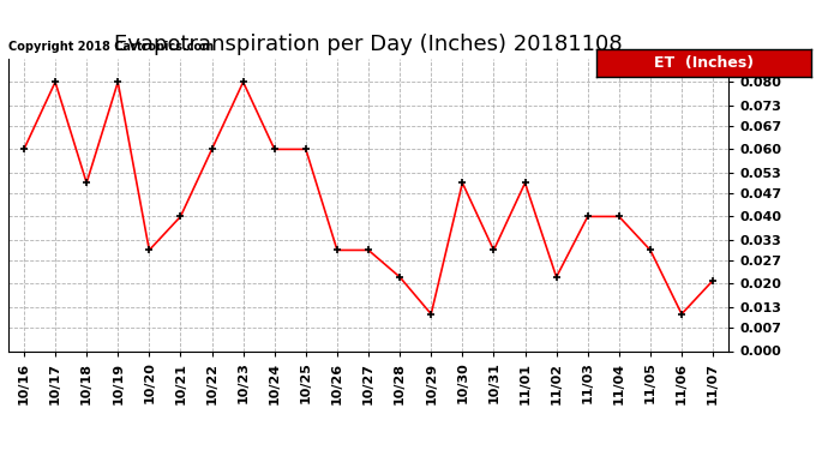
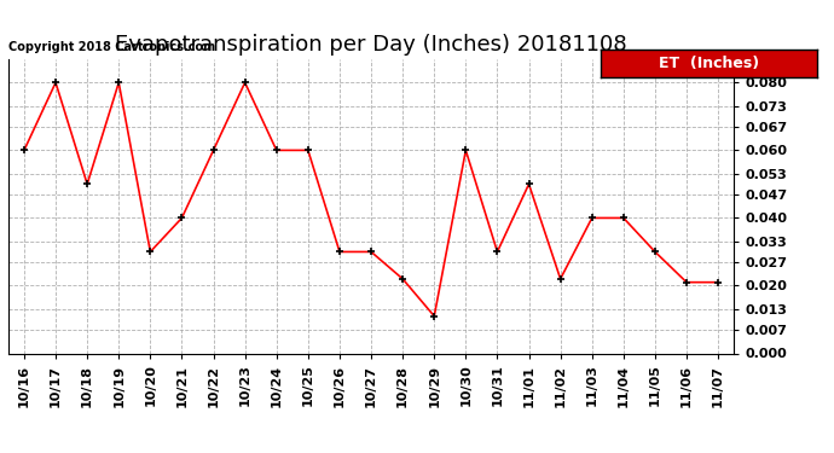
10/30: 0.050 -> 0.060
11/06: 0.011 -> 0.021
